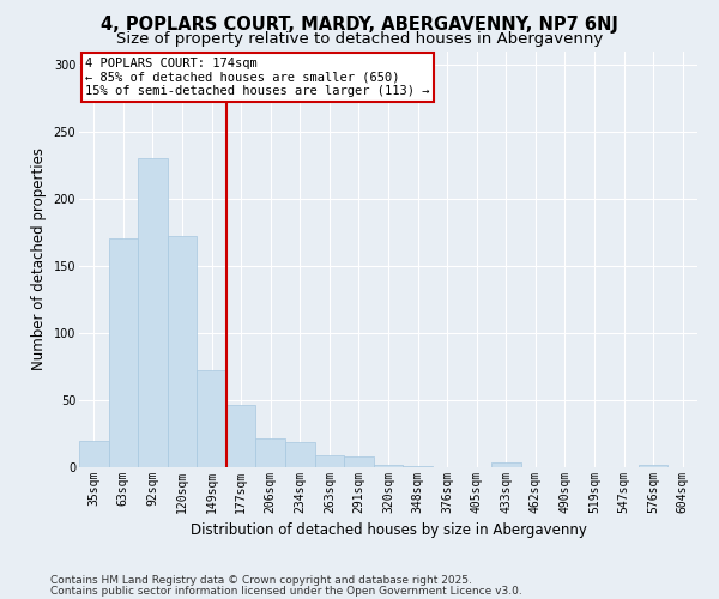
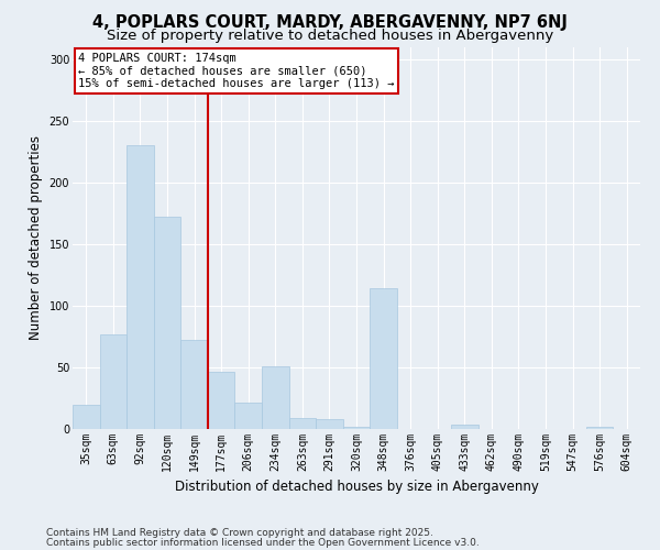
63sqm: 170 -> 77
234sqm: 19 -> 51
348sqm: 1 -> 114
